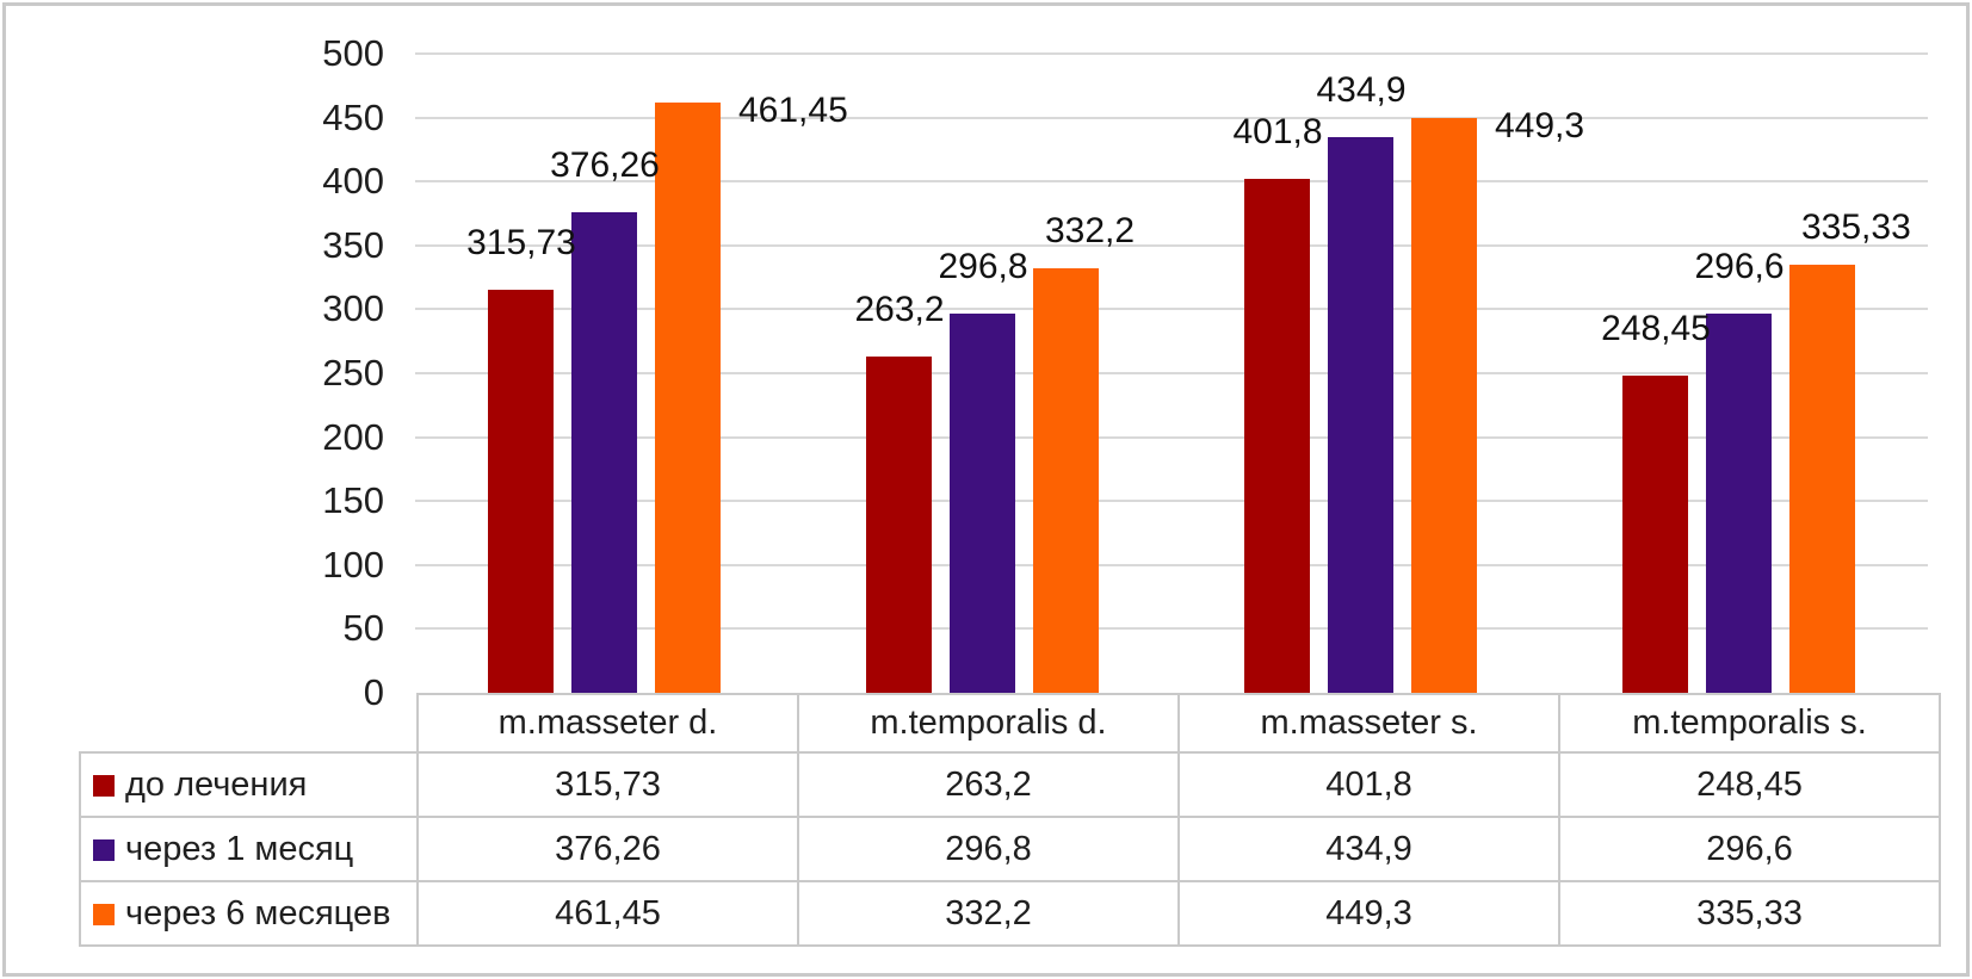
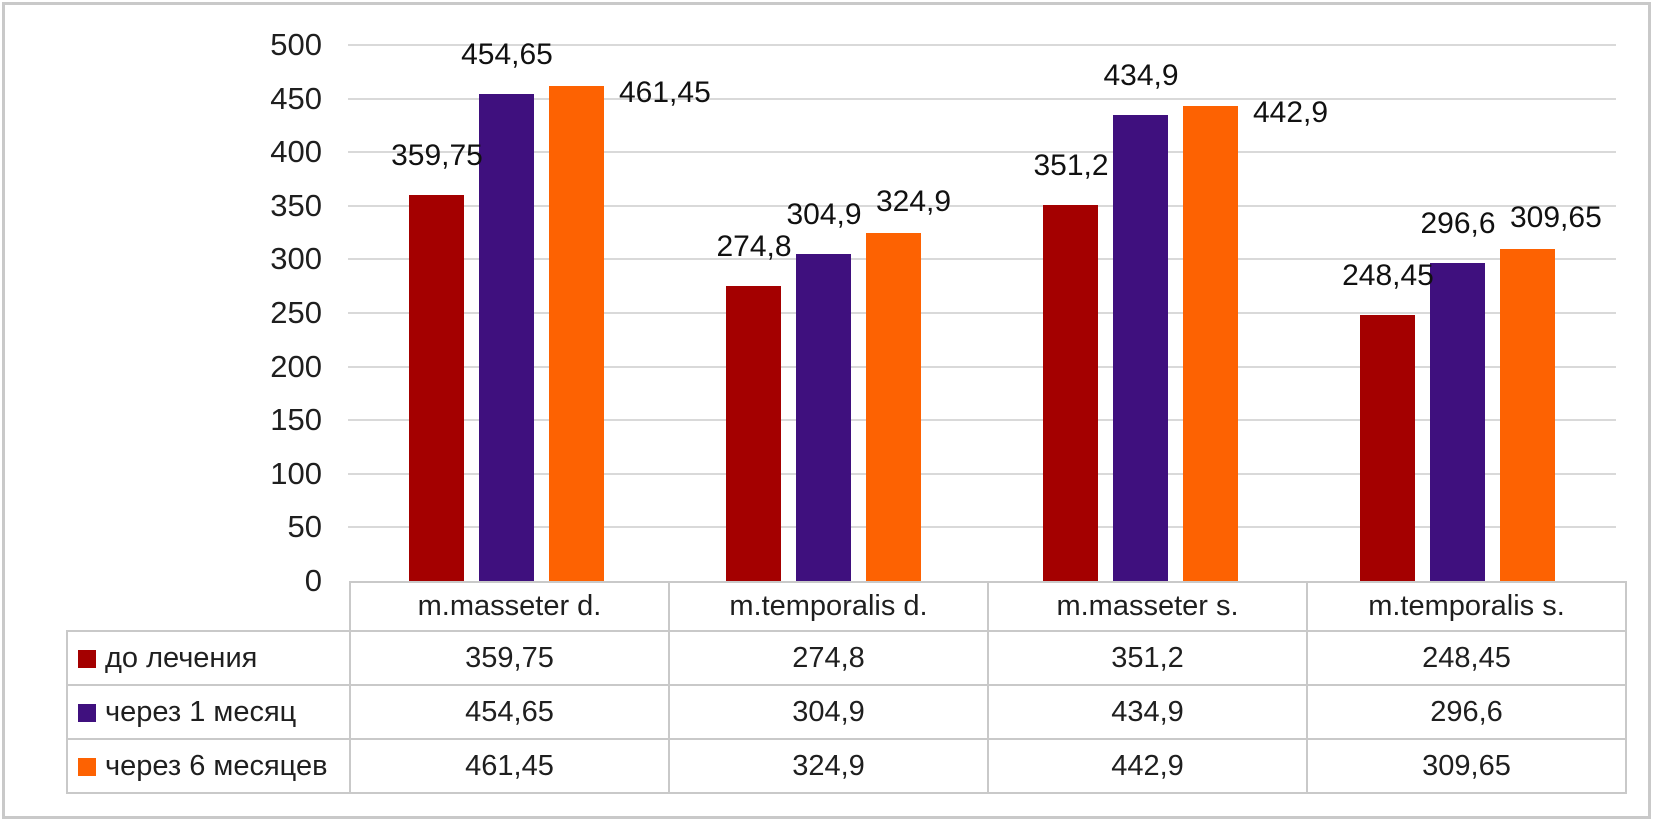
до лечения/m.masseter d.: 315,73 -> 359,75
через 1 месяц/m.masseter d.: 376,26 -> 454,65
до лечения/m.temporalis d.: 263,2 -> 274,8
через 1 месяц/m.temporalis d.: 296,8 -> 304,9
через 6 месяцев/m.temporalis d.: 332,2 -> 324,9
до лечения/m.masseter s.: 401,8 -> 351,2
через 6 месяцев/m.masseter s.: 449,3 -> 442,9
через 6 месяцев/m.temporalis s.: 335,33 -> 309,65
